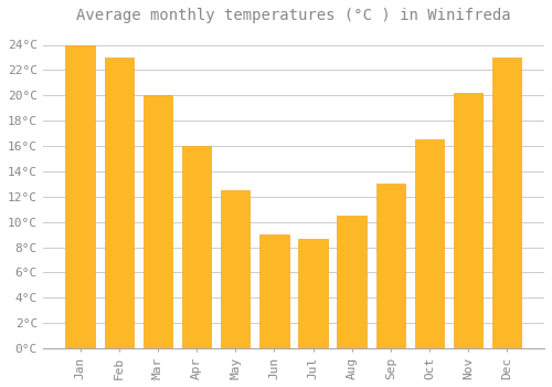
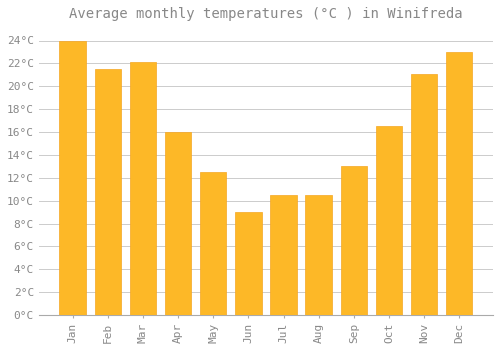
Feb: 23.0°C -> 21.5°C
Mar: 20.0°C -> 22.1°C
Jul: 8.7°C -> 10.5°C
Nov: 20.2°C -> 21.1°C
